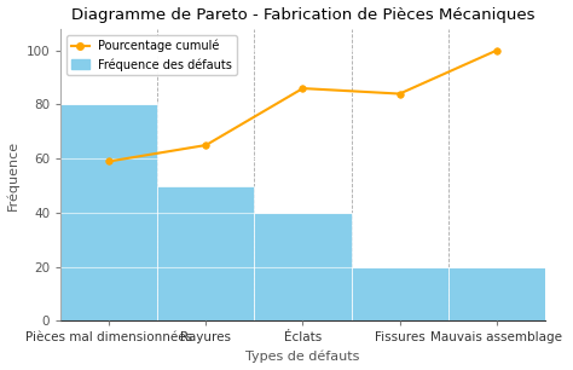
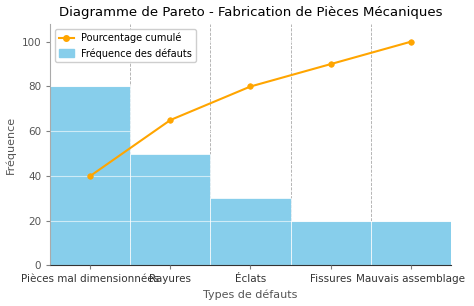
Pourcentage cumulé/Pièces mal dimensionnées: 59 -> 40
Fréquence des défauts/Éclats: 40 -> 30
Pourcentage cumulé/Éclats: 86 -> 80
Pourcentage cumulé/Fissures: 84 -> 90
